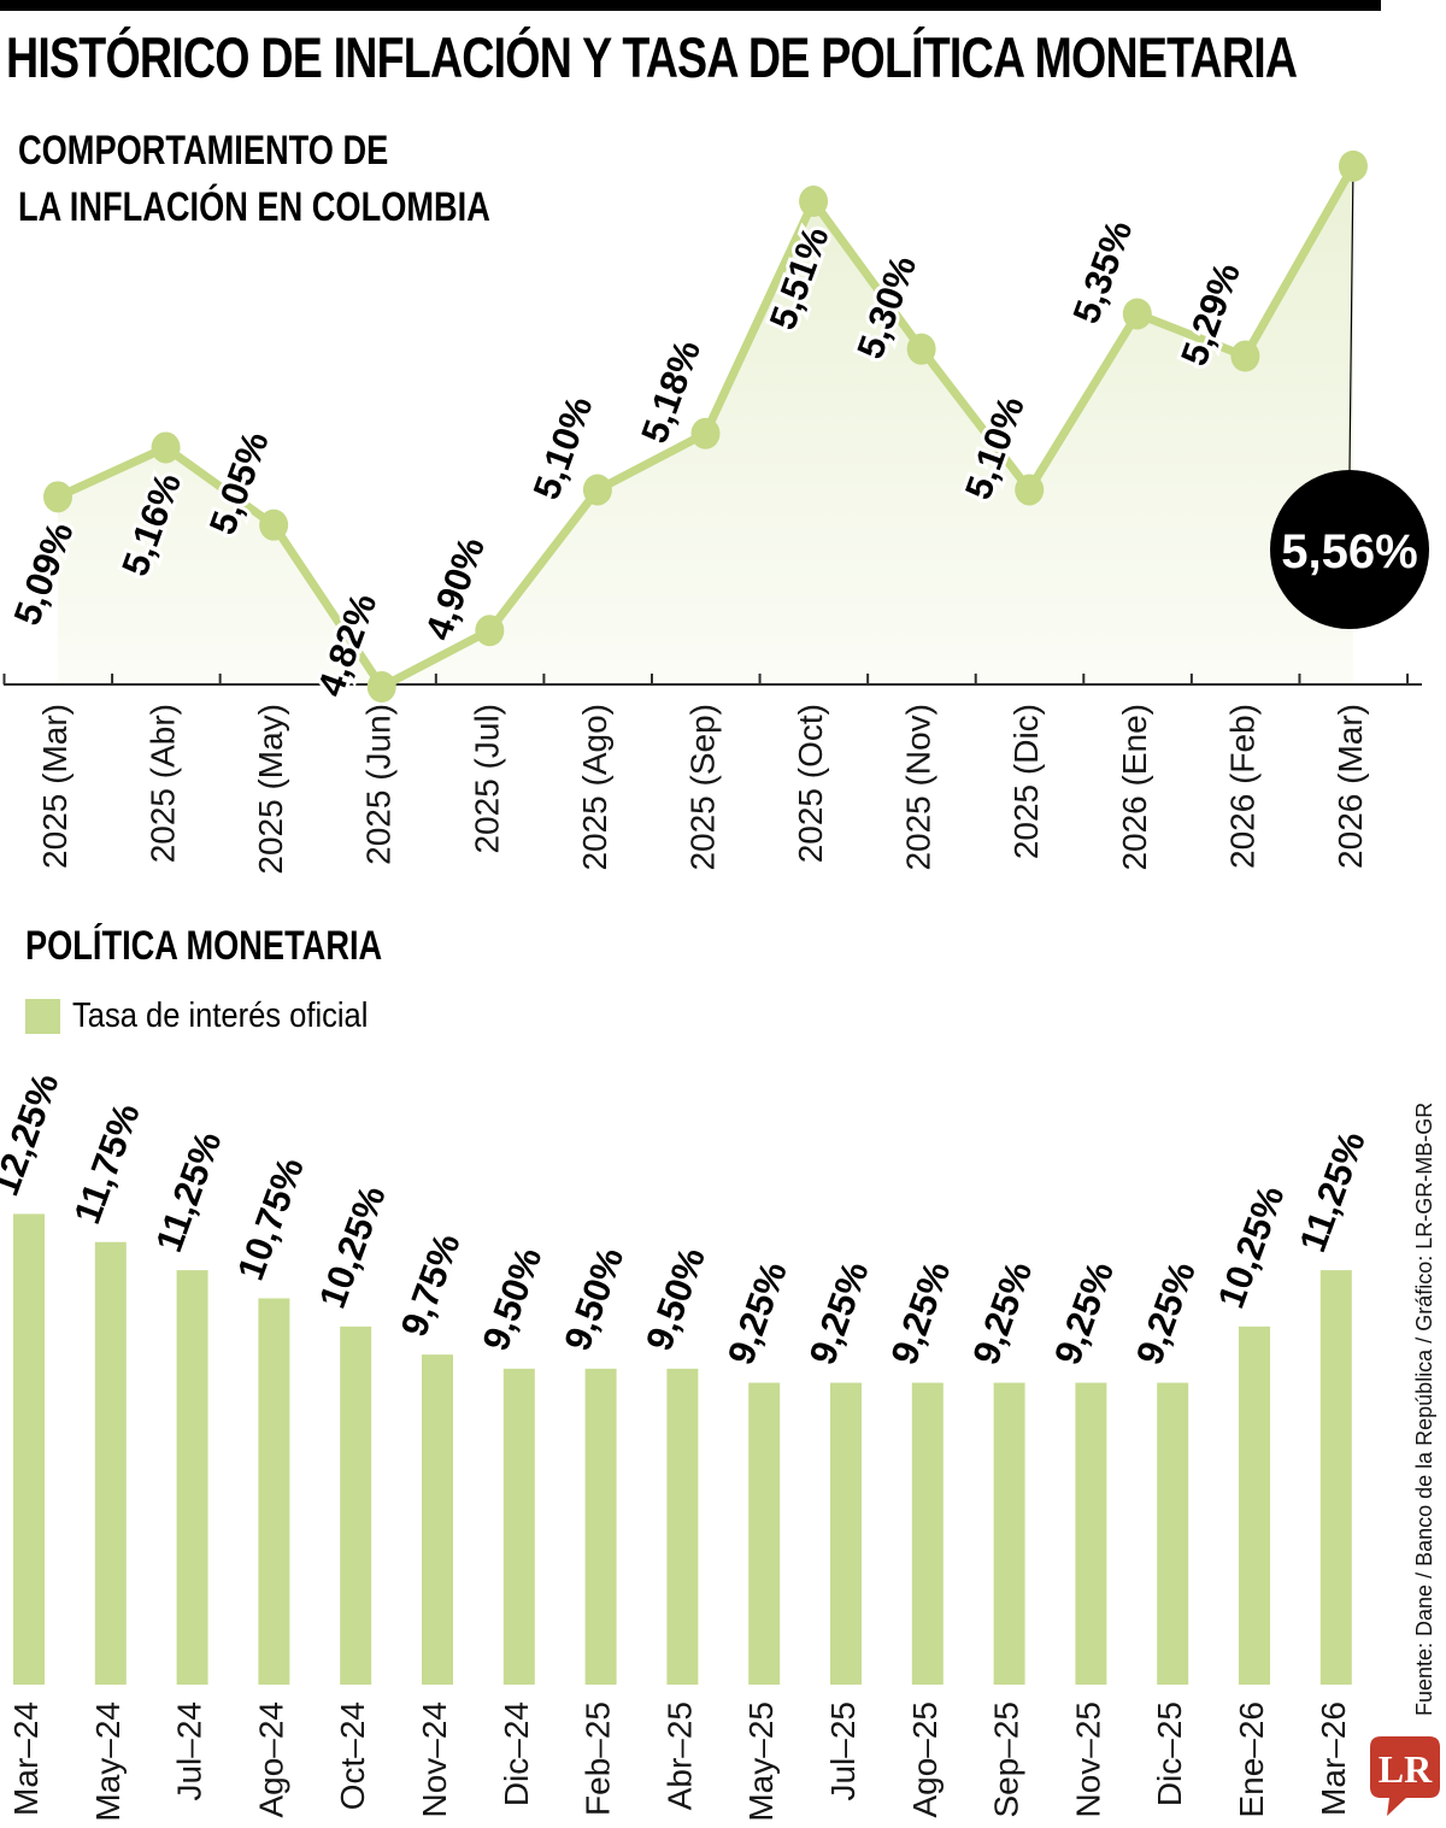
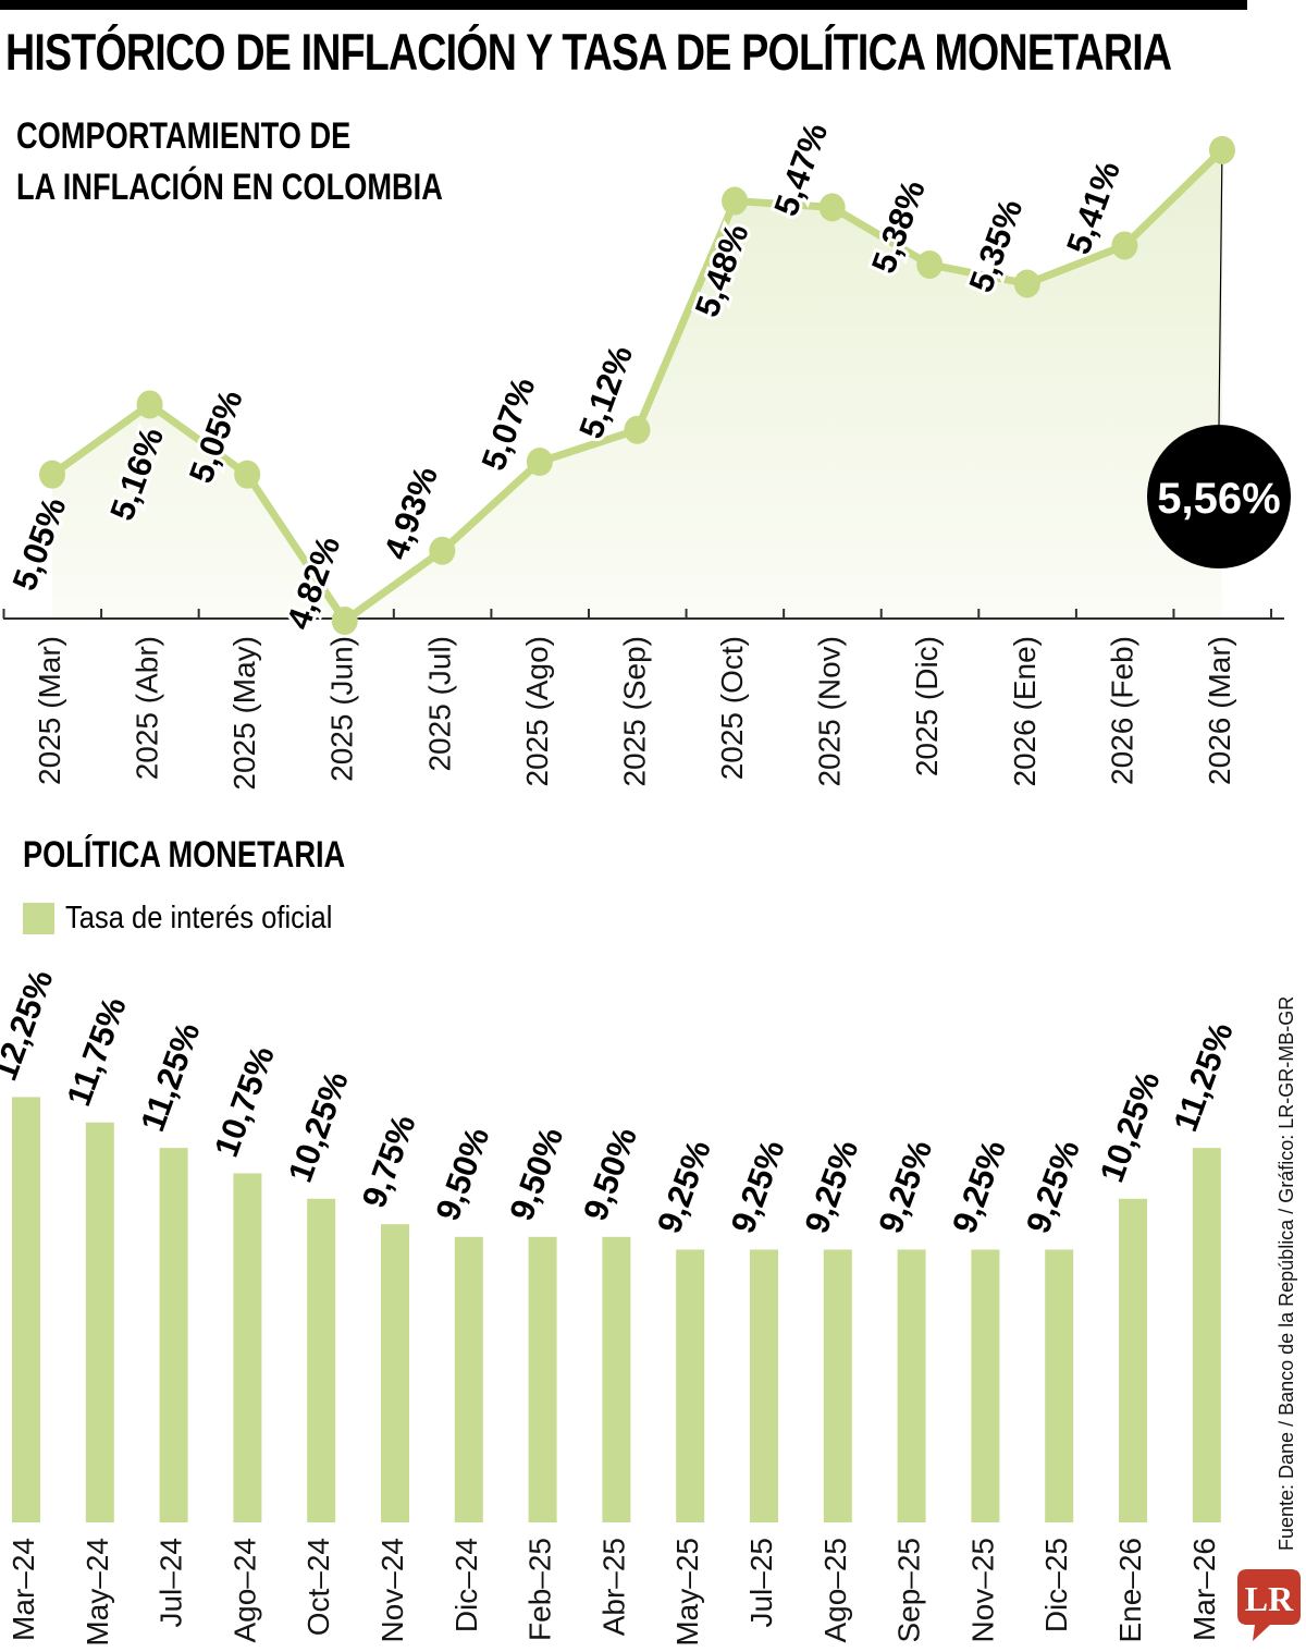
COMPORTAMIENTO DE LA INFLACIÓN EN COLOMBIA/2025 (Mar): 5,09% -> 5,05%
COMPORTAMIENTO DE LA INFLACIÓN EN COLOMBIA/2025 (Jul): 4,90% -> 4,93%
COMPORTAMIENTO DE LA INFLACIÓN EN COLOMBIA/2025 (Ago): 5,10% -> 5,07%
COMPORTAMIENTO DE LA INFLACIÓN EN COLOMBIA/2025 (Sep): 5,18% -> 5,12%
COMPORTAMIENTO DE LA INFLACIÓN EN COLOMBIA/2025 (Oct): 5,51% -> 5,48%
COMPORTAMIENTO DE LA INFLACIÓN EN COLOMBIA/2025 (Nov): 5,30% -> 5,47%
COMPORTAMIENTO DE LA INFLACIÓN EN COLOMBIA/2025 (Dic): 5,10% -> 5,38%
COMPORTAMIENTO DE LA INFLACIÓN EN COLOMBIA/2026 (Feb): 5,29% -> 5,41%
